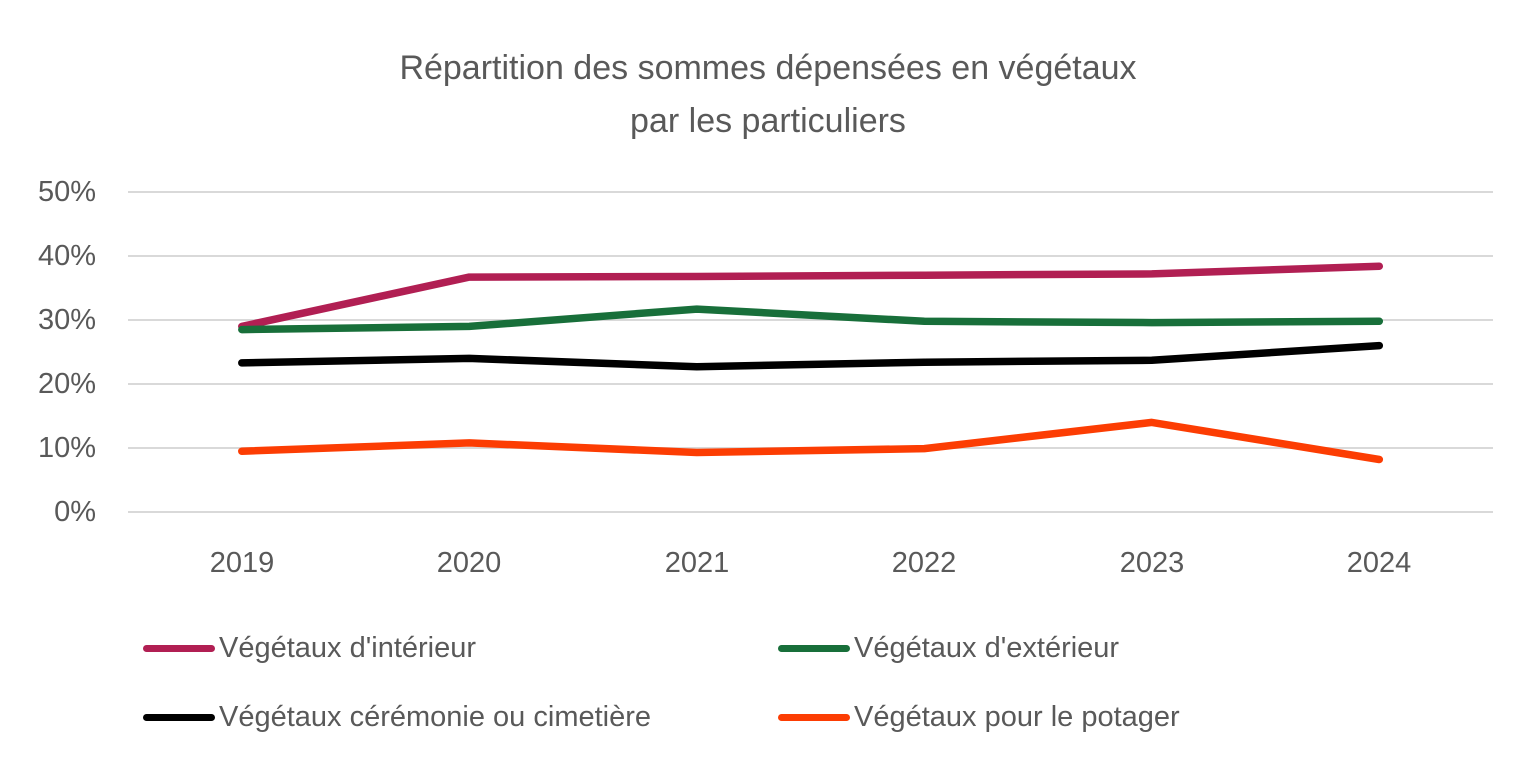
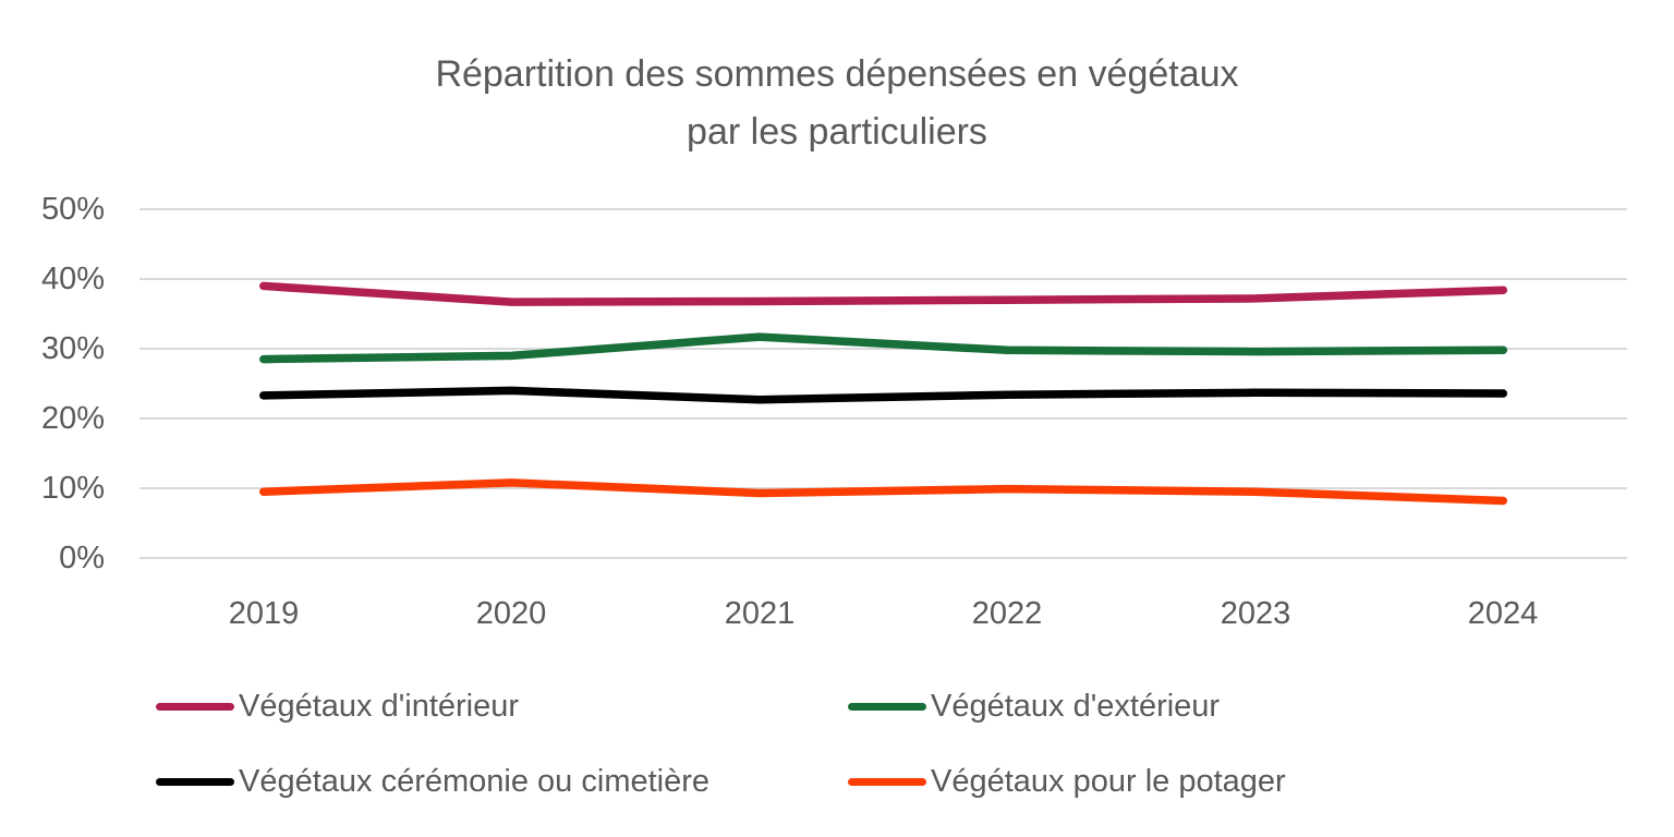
Végétaux d'intérieur/2019: 29% -> 39%
Végétaux pour le potager/2023: 14% -> 10%
Végétaux cérémonie ou cimetière/2024: 26% -> 24%
